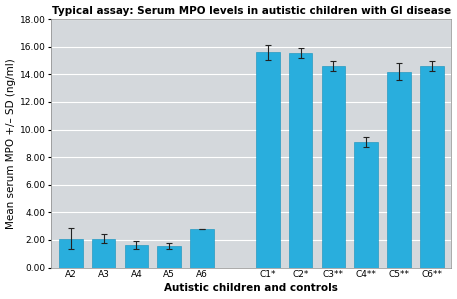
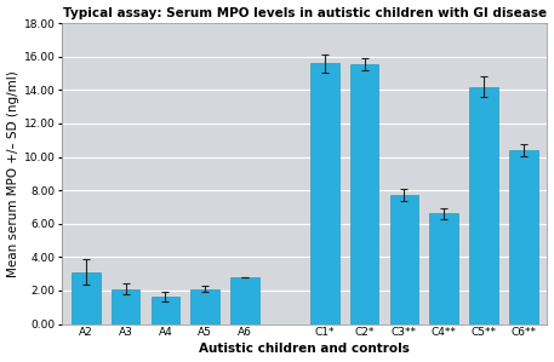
A2: 2.1 -> 3.1
A5: 1.6 -> 2.1
C3**: 14.6 -> 7.7
C4**: 9.1 -> 6.6
C6**: 14.6 -> 10.4
